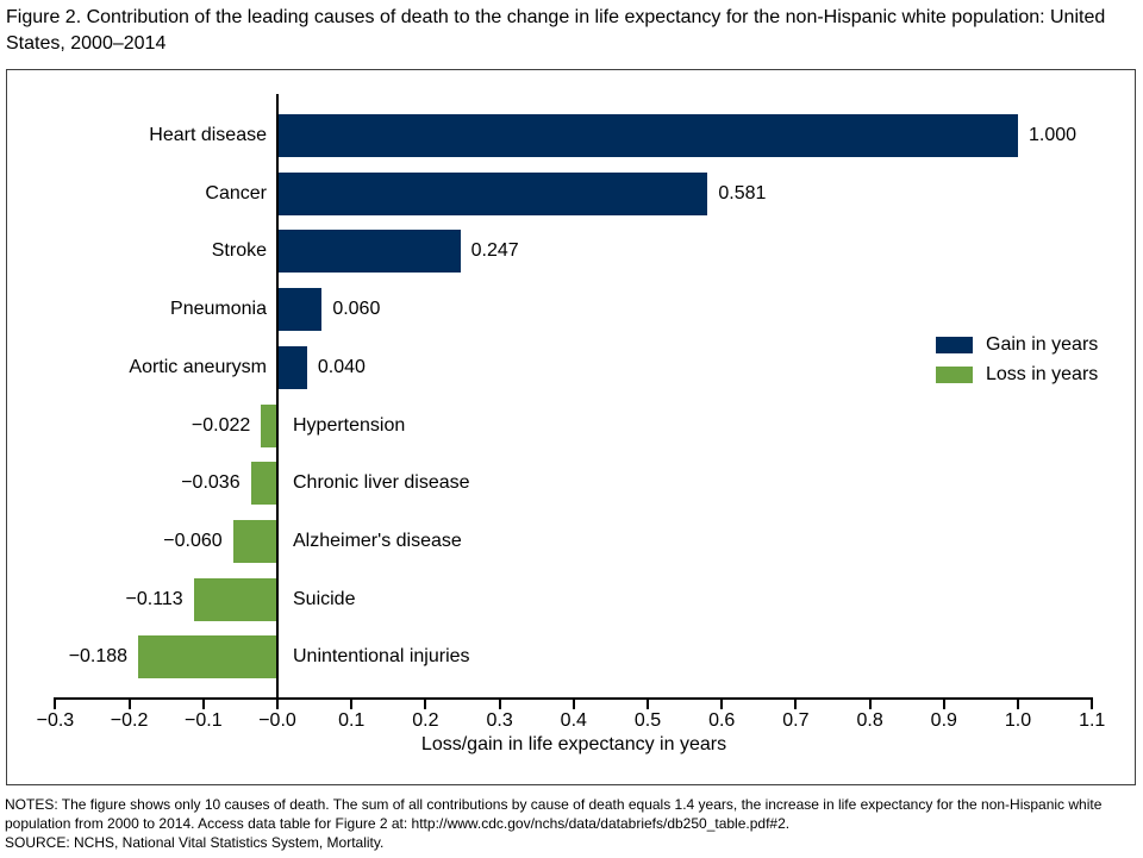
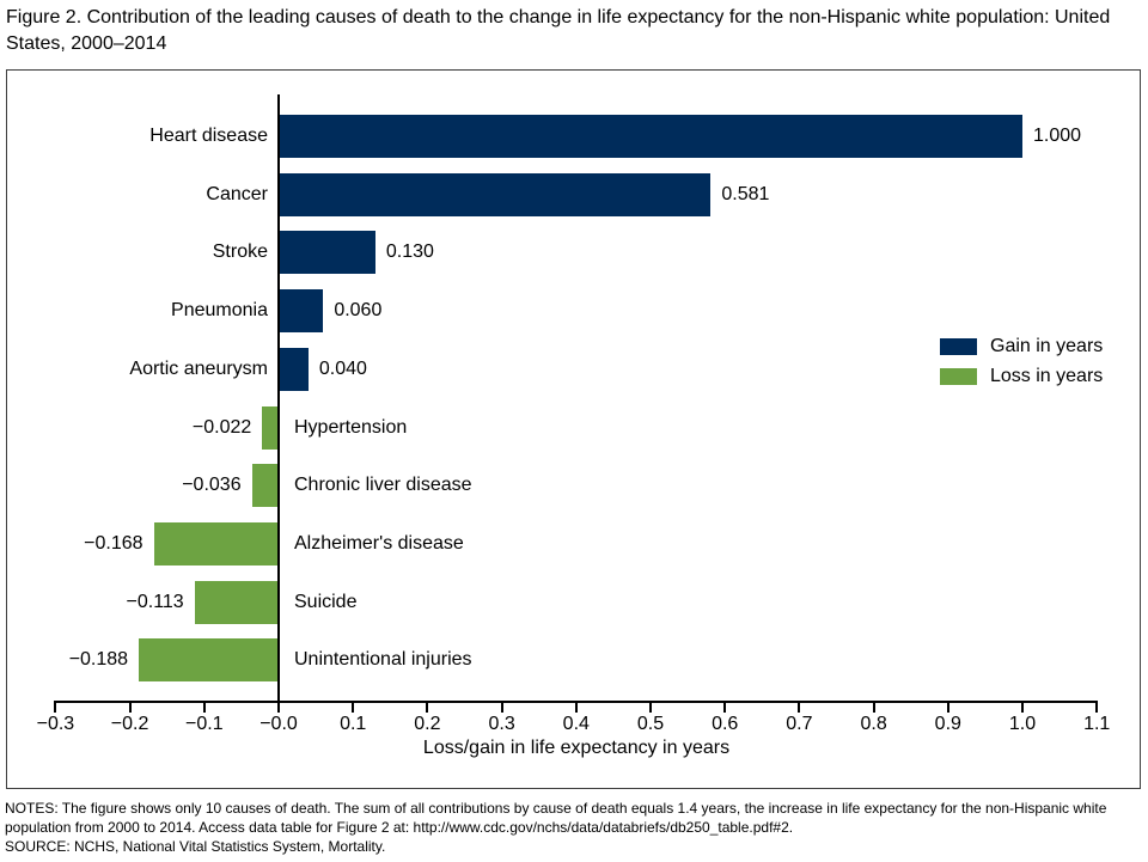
Stroke: 0.247 -> 0.130
Alzheimer's disease: −0.060 -> −0.168
